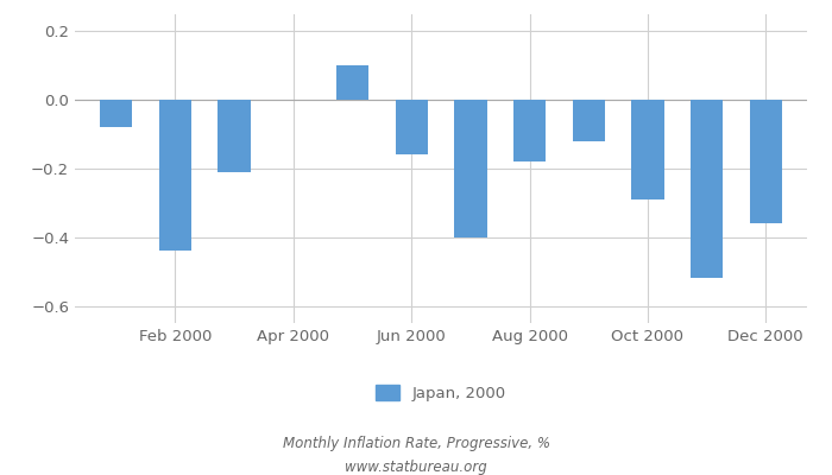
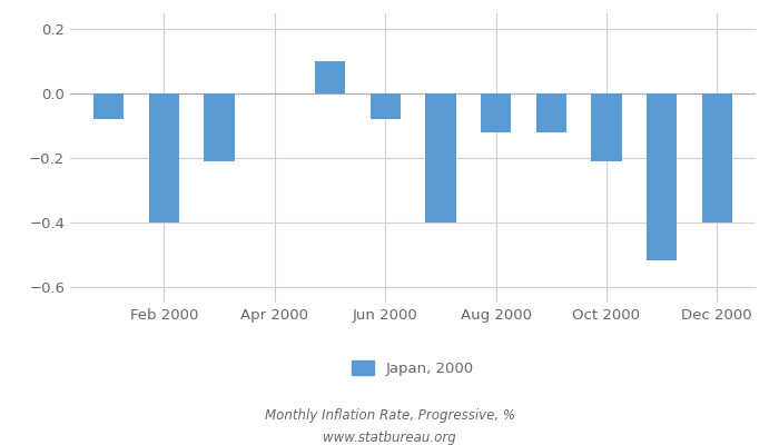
Feb 2000: -0.44 -> -0.40
Jun 2000: -0.16 -> -0.08
Aug 2000: -0.18 -> -0.12
Oct 2000: -0.29 -> -0.21
Dec 2000: -0.36 -> -0.40
